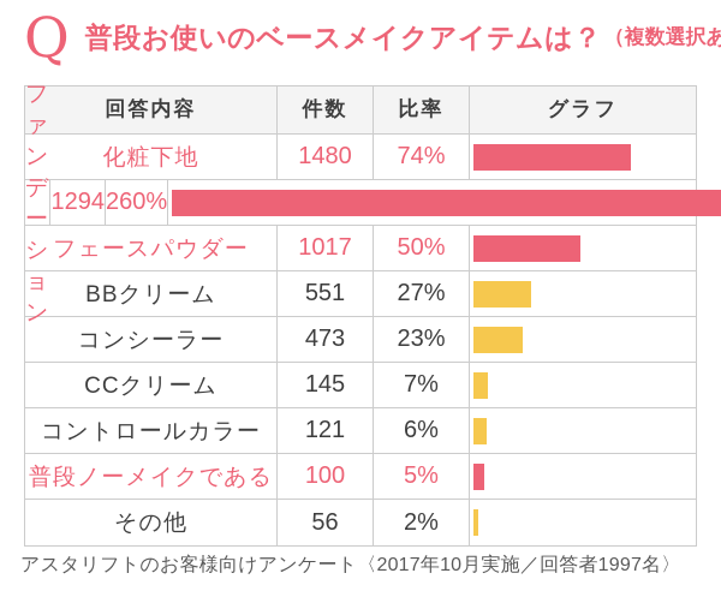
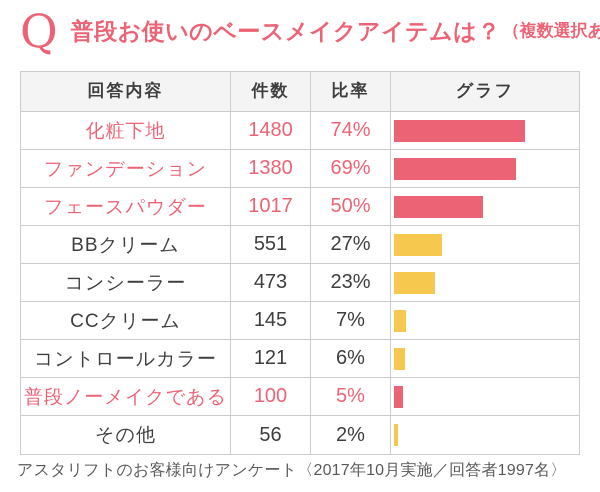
件数/ファンデーション: 1294 -> 1380
比率/ファンデーション: 260% -> 69%
